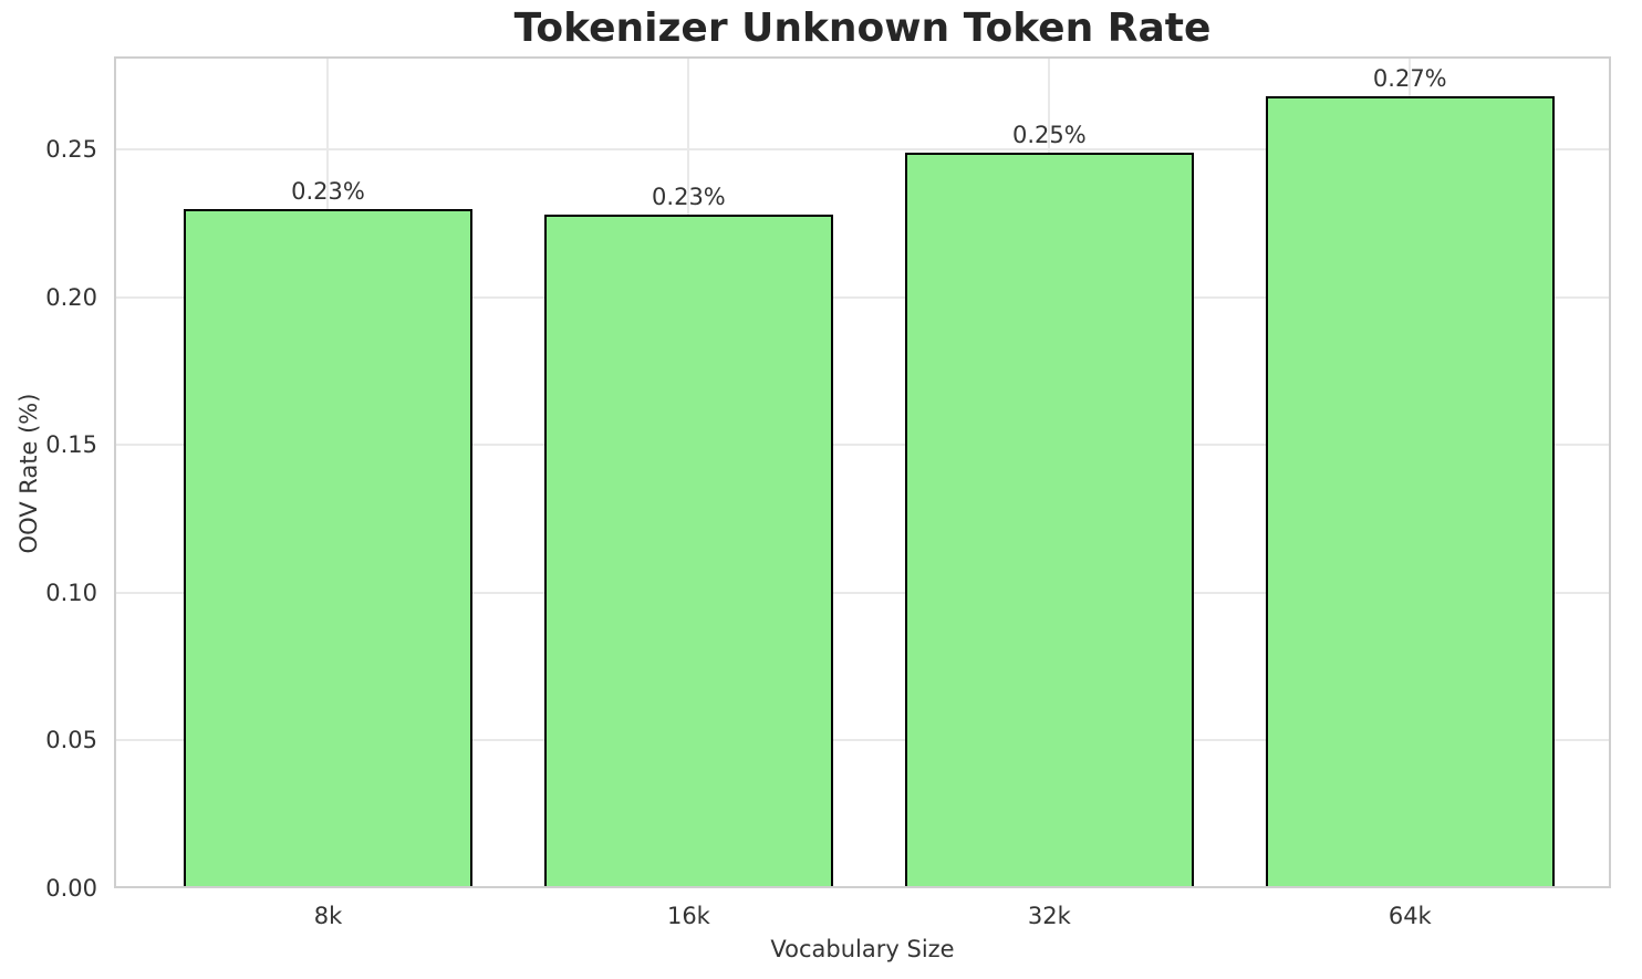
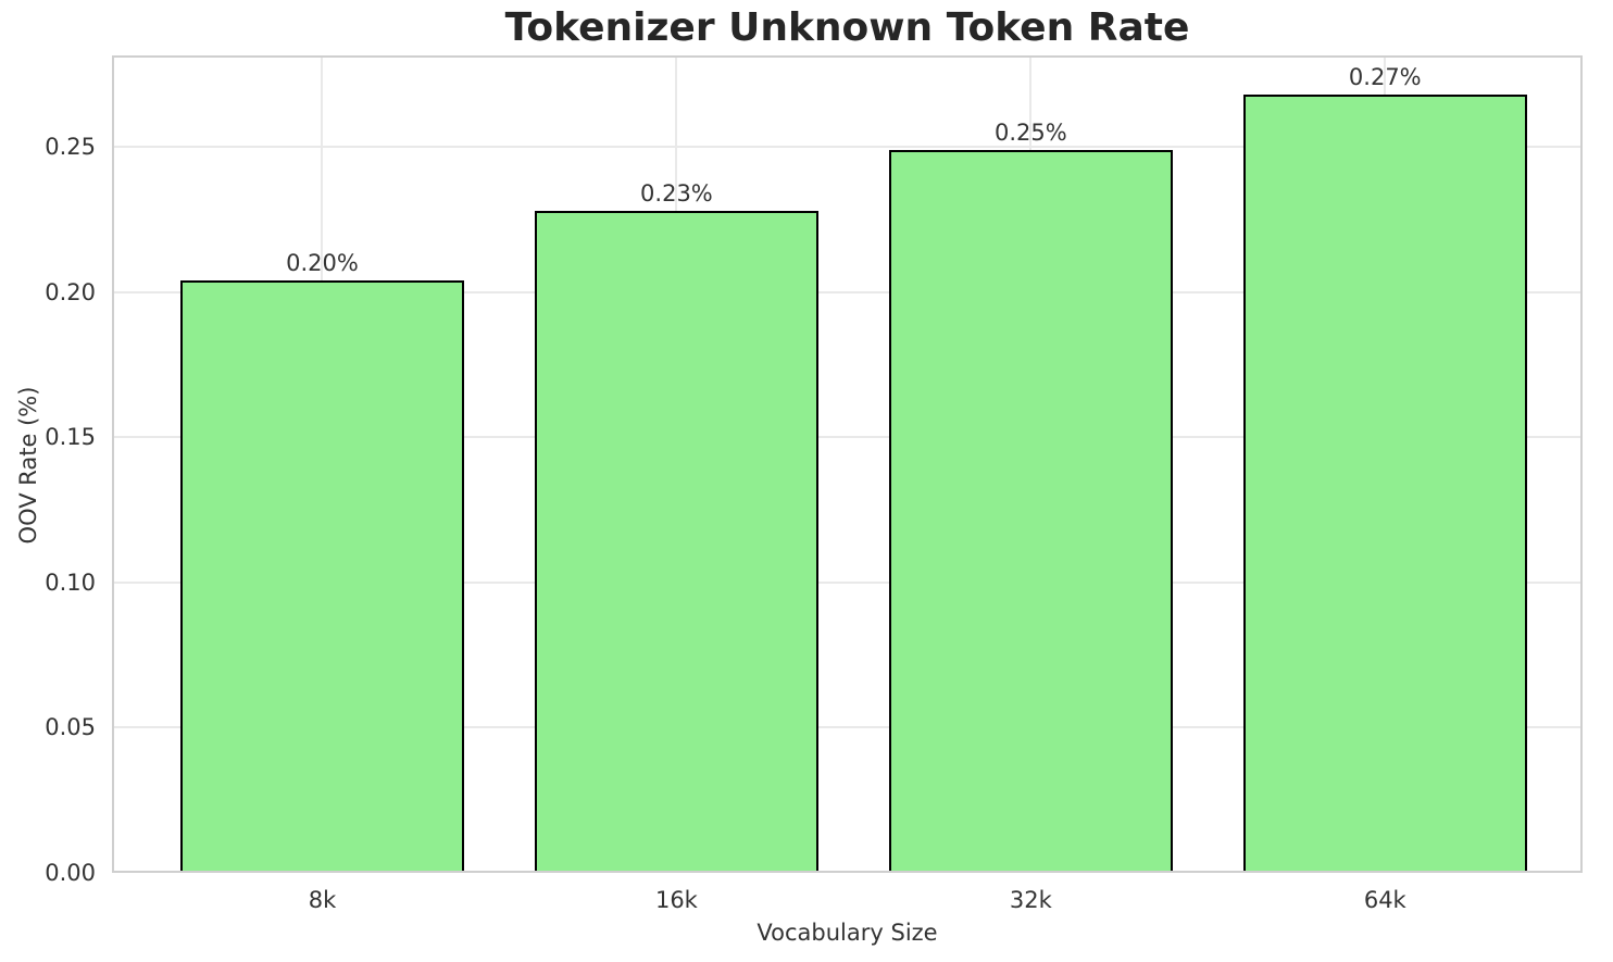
8k: 0.23% -> 0.20%
